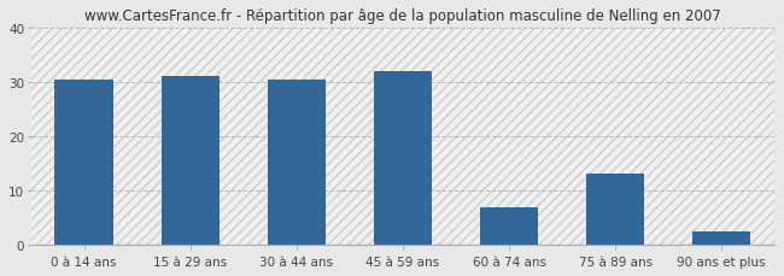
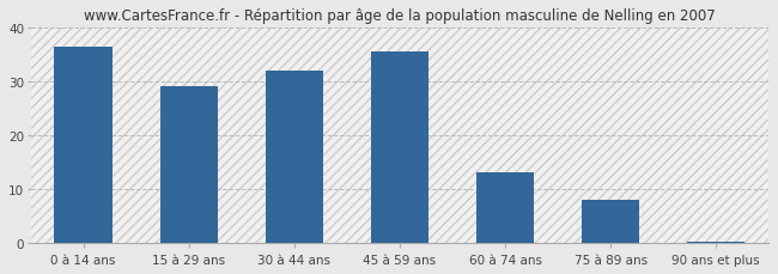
0 à 14 ans: 30.5 -> 36.5
15 à 29 ans: 31.0 -> 29.0
30 à 44 ans: 30.5 -> 32.0
45 à 59 ans: 32.0 -> 35.5
60 à 74 ans: 7.0 -> 13.0
75 à 89 ans: 13.0 -> 8.0
90 ans et plus: 2.5 -> 0.3
